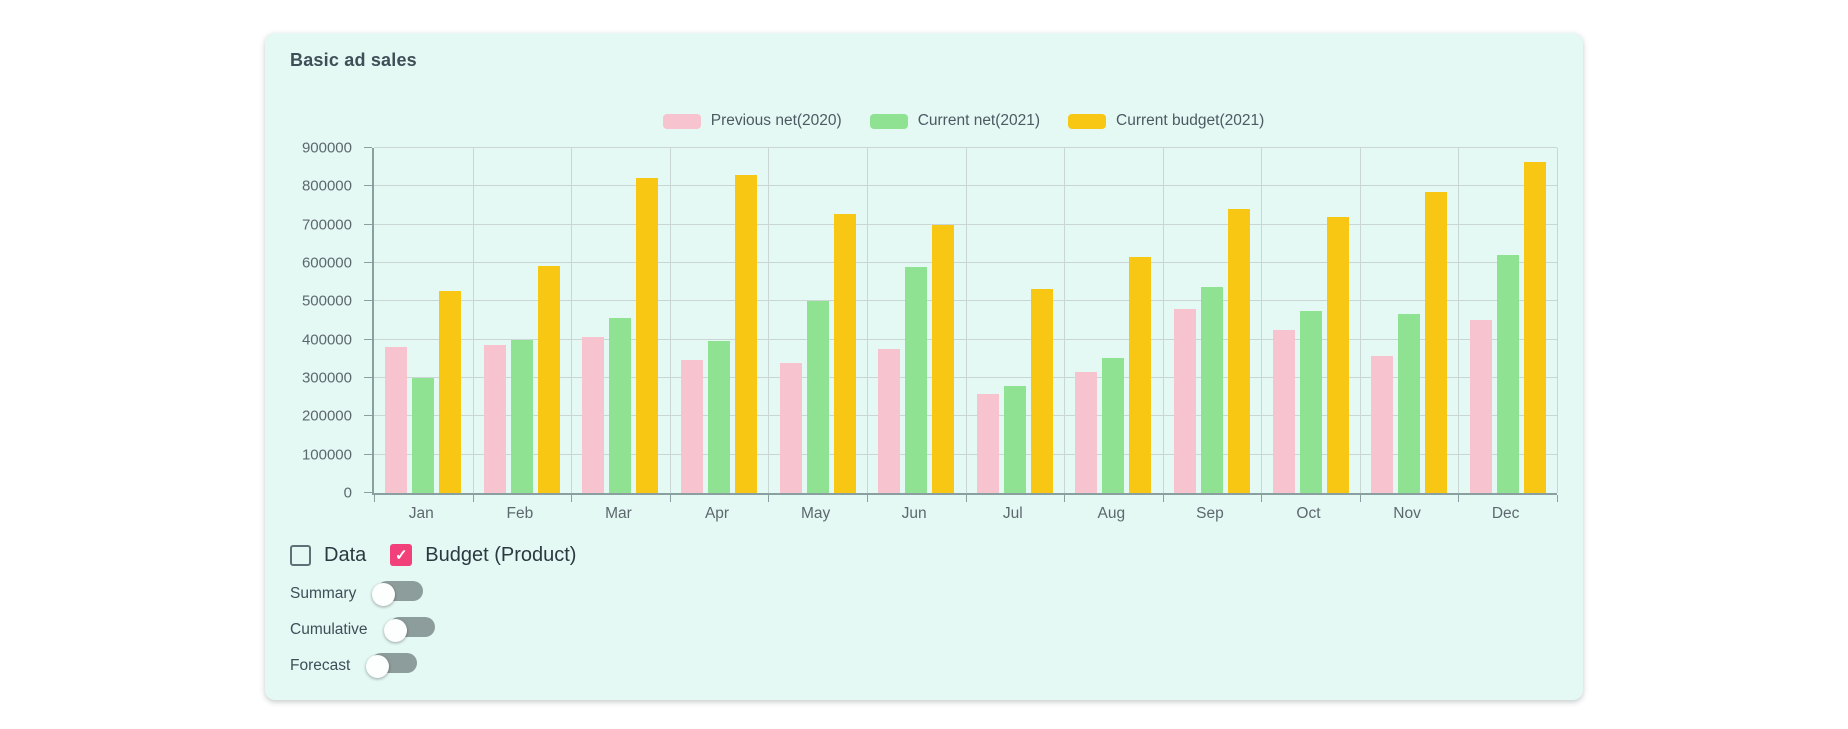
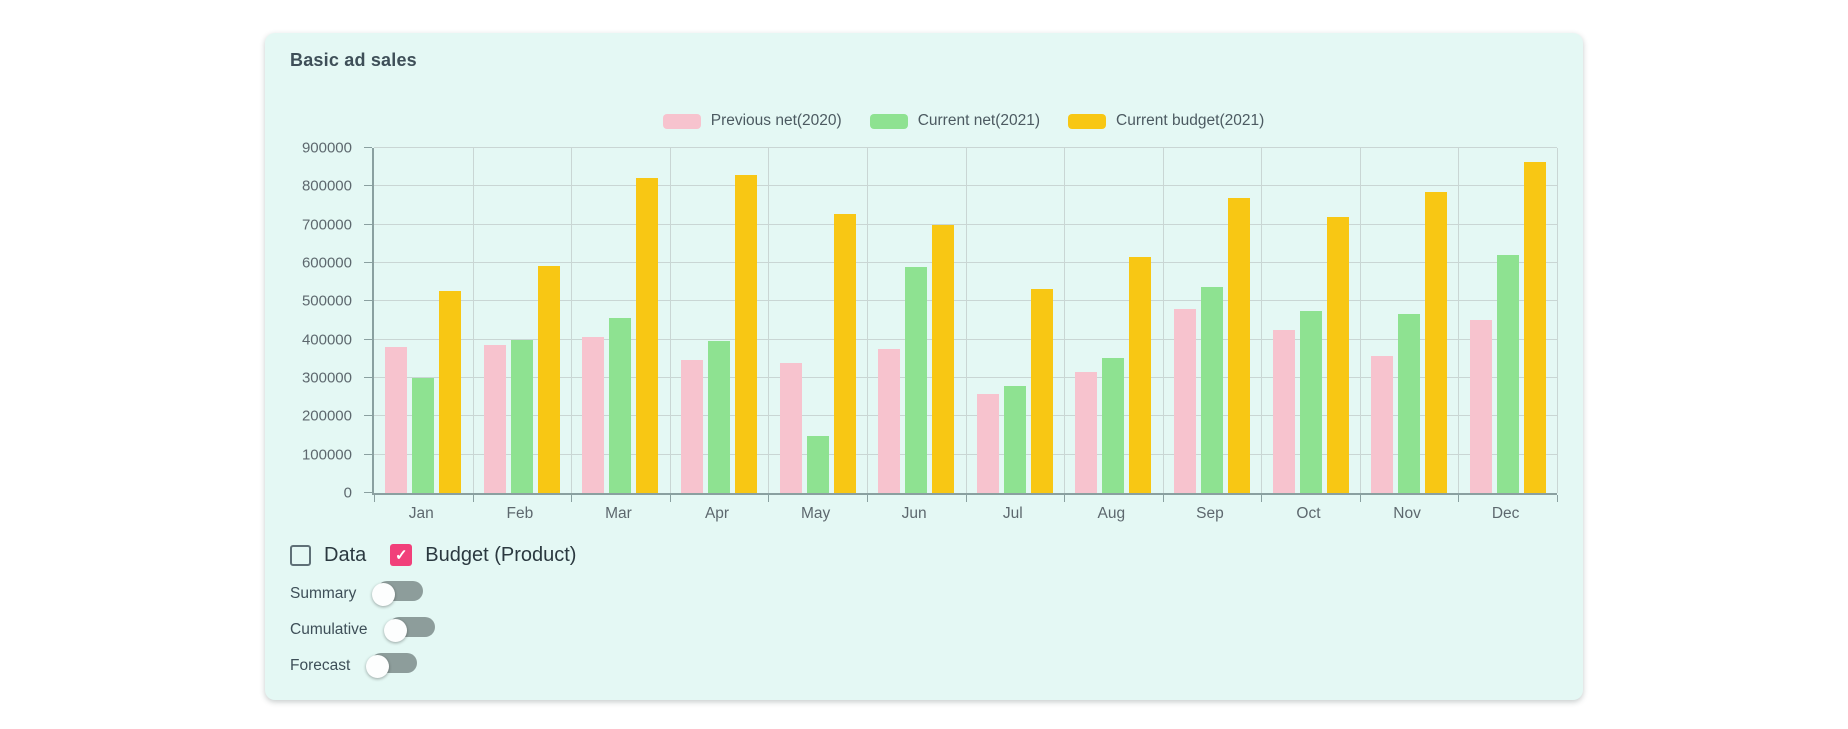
Current net(2021)/May: 500000 -> 150000
Current budget(2021)/Sep: 740000 -> 770000
